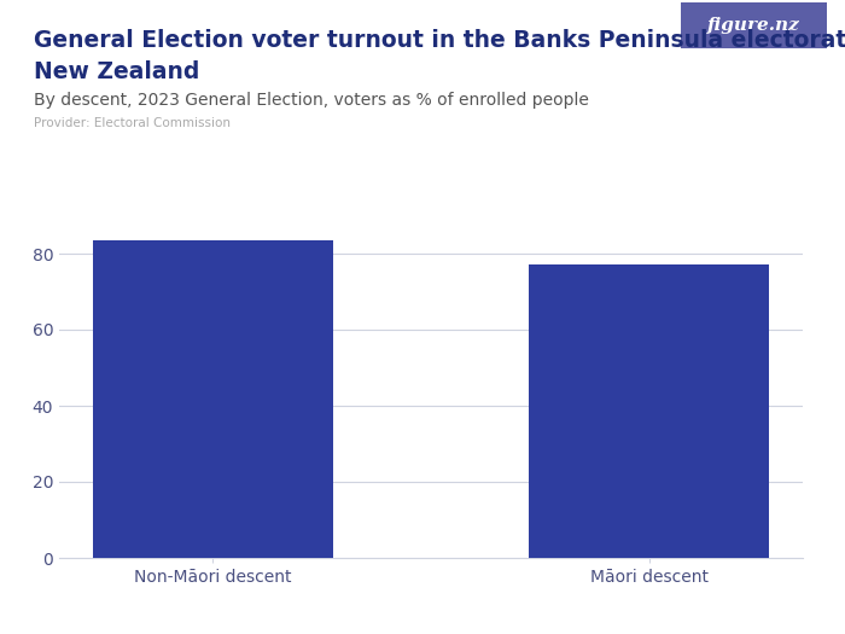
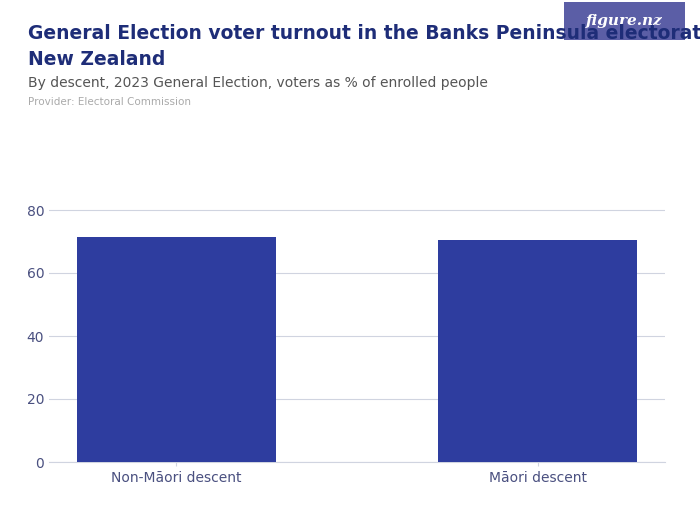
Non-Māori descent: 83.5 -> 71.5
Māori descent: 77.0 -> 70.5
